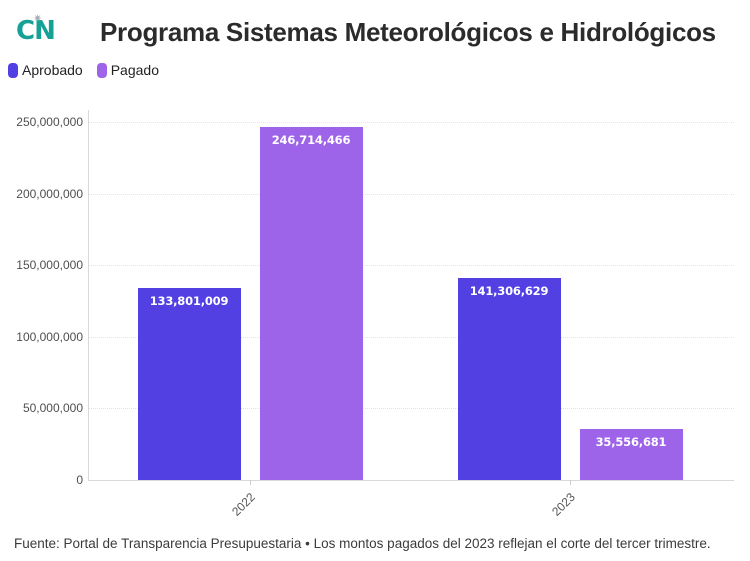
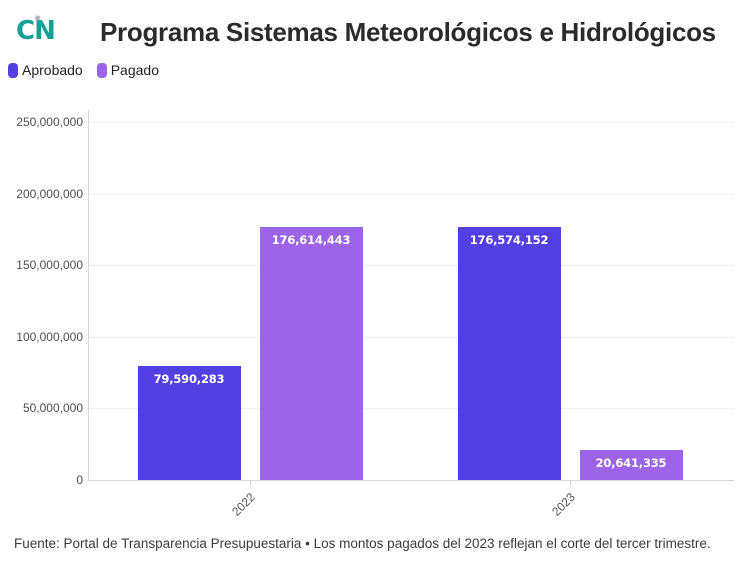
Aprobado/2022: 133,801,009 -> 79,590,283
Pagado/2022: 246,714,466 -> 176,614,443
Aprobado/2023: 141,306,629 -> 176,574,152
Pagado/2023: 35,556,681 -> 20,641,335
